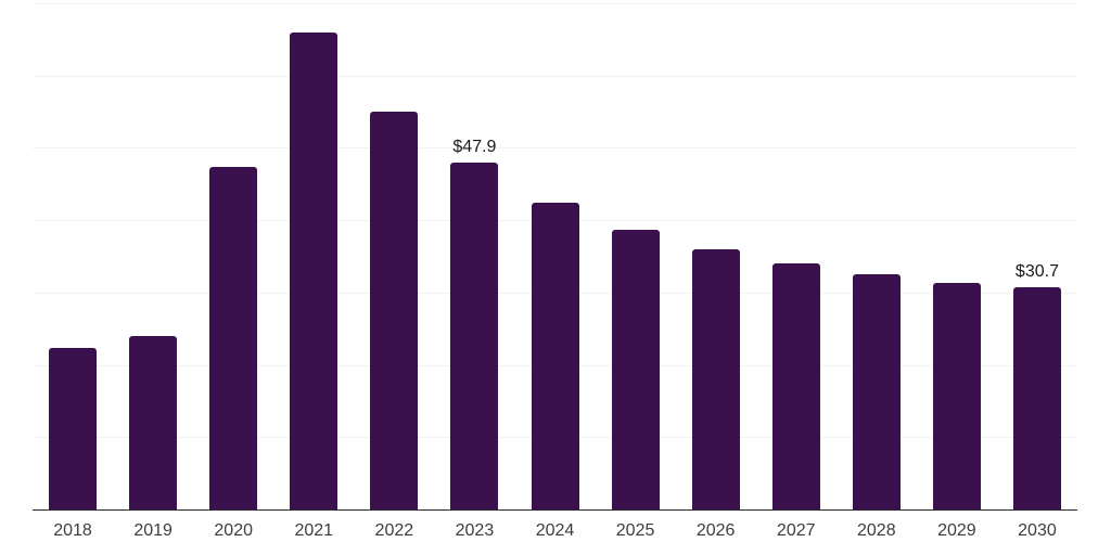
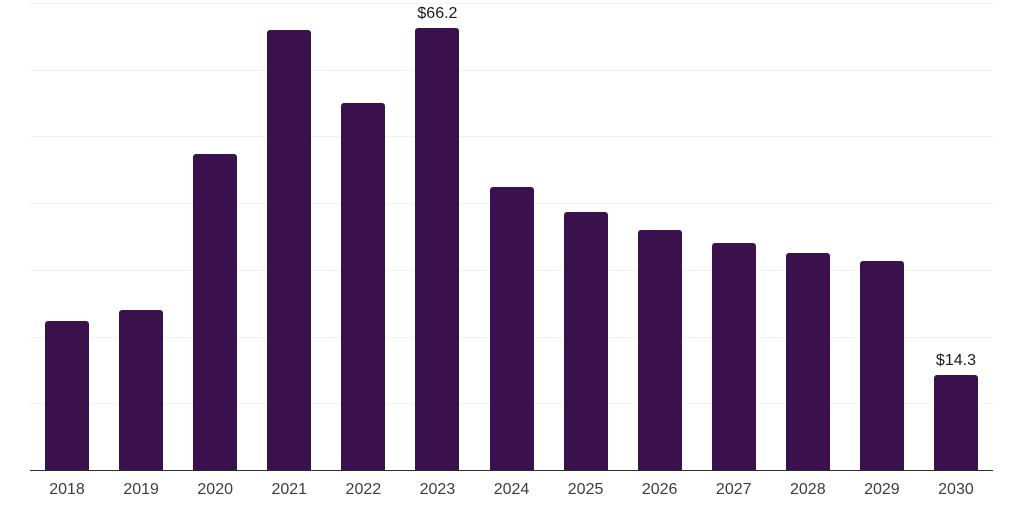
2023: $47.9 -> $66.2
2030: $30.7 -> $14.3
